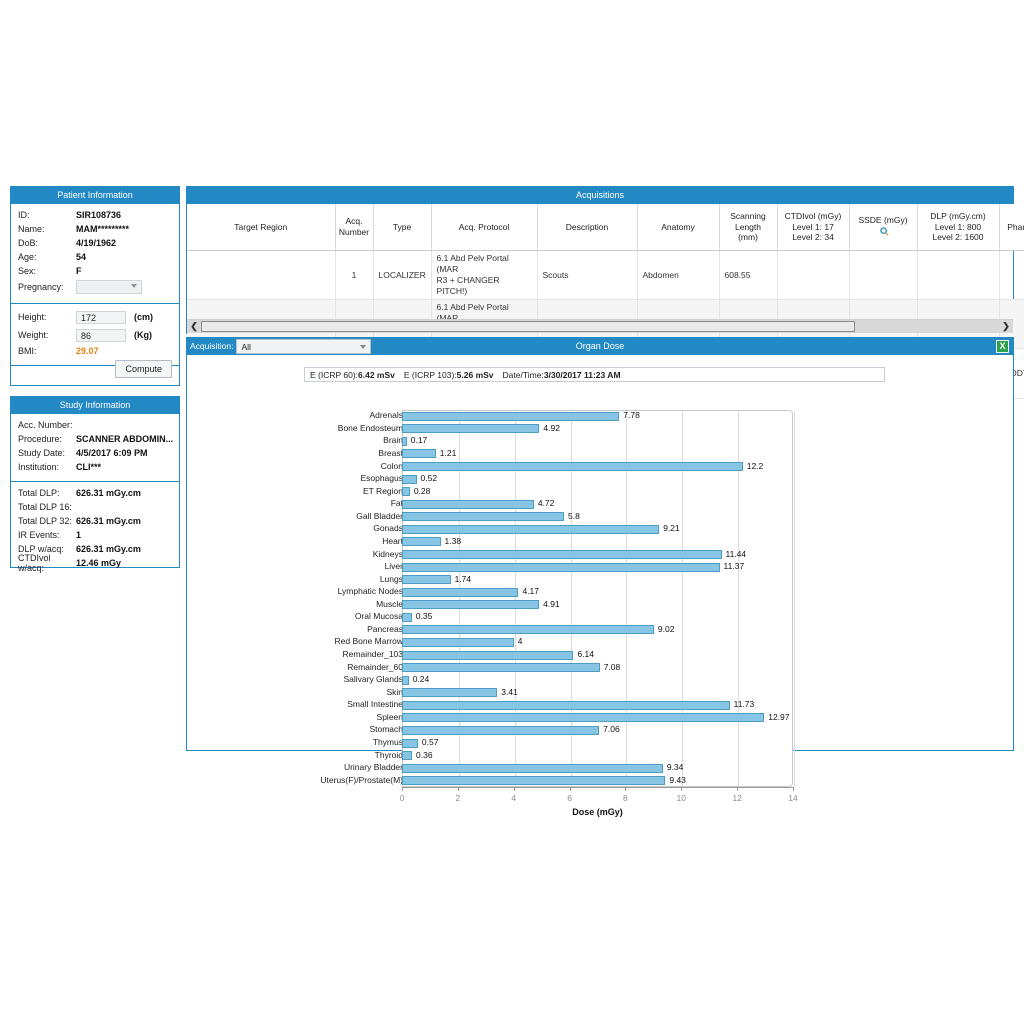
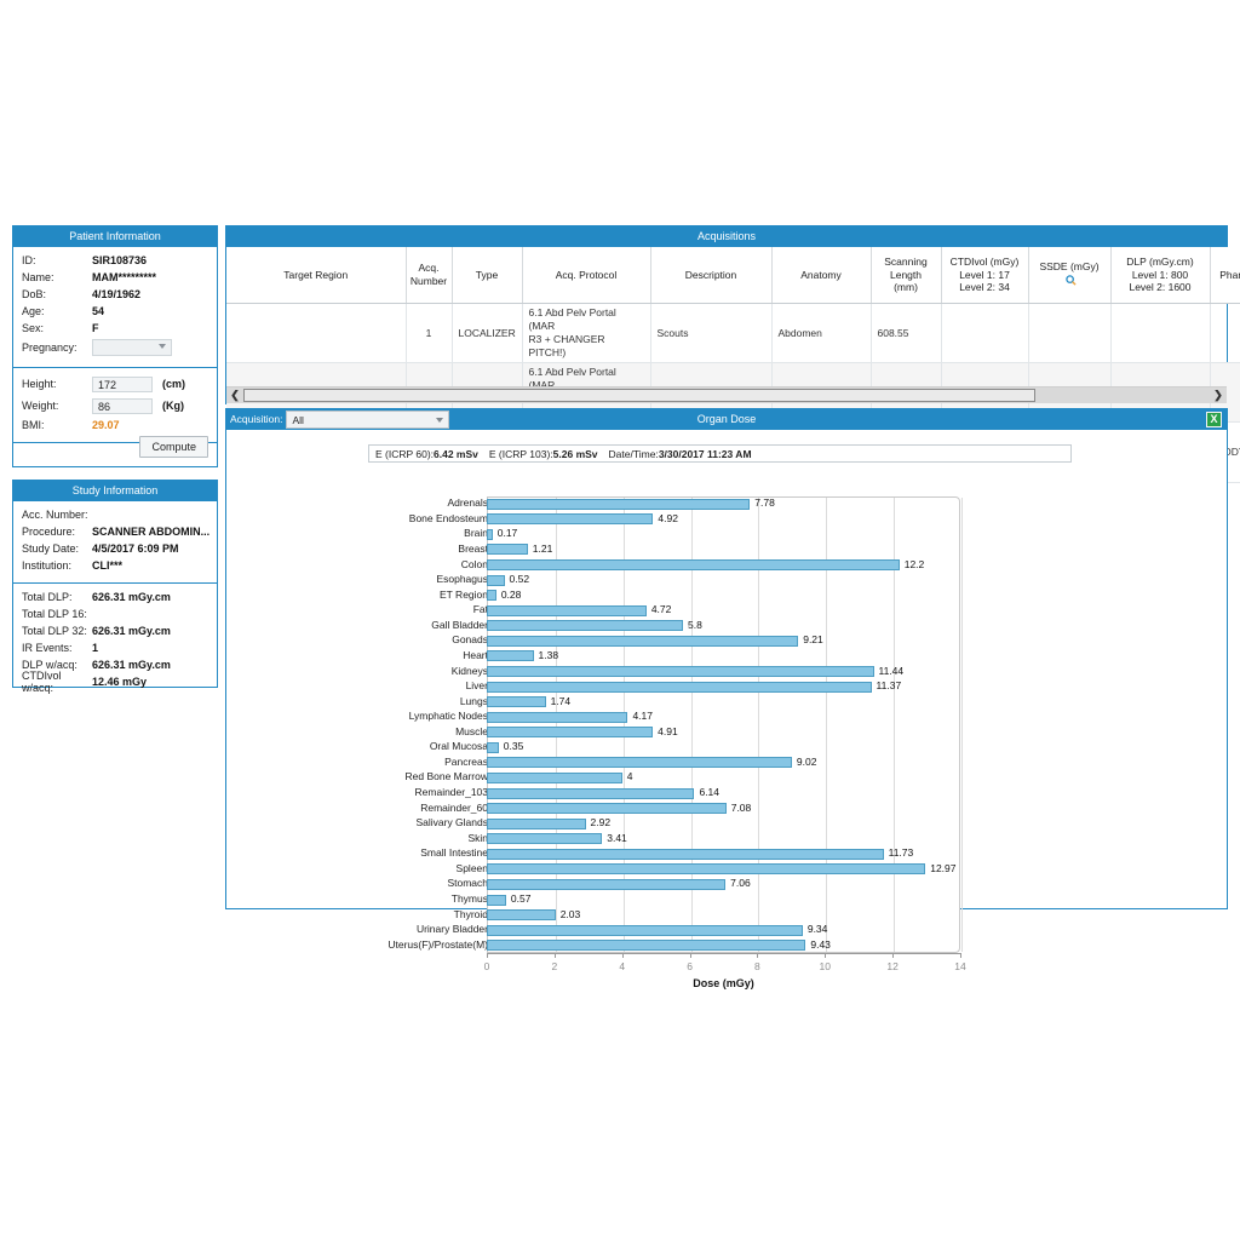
Salivary Glands: 0.24 -> 2.92
Thyroid: 0.36 -> 2.03
